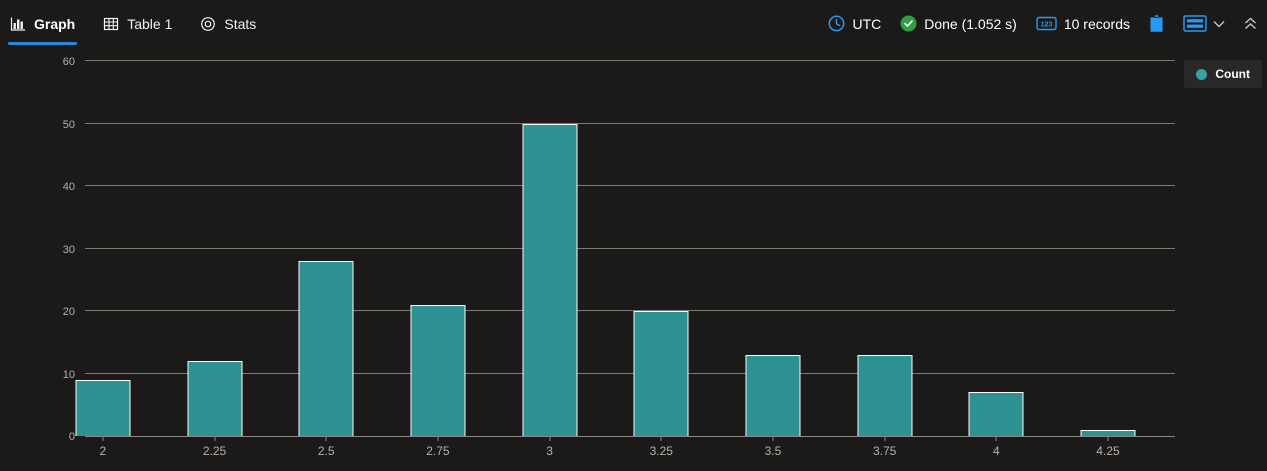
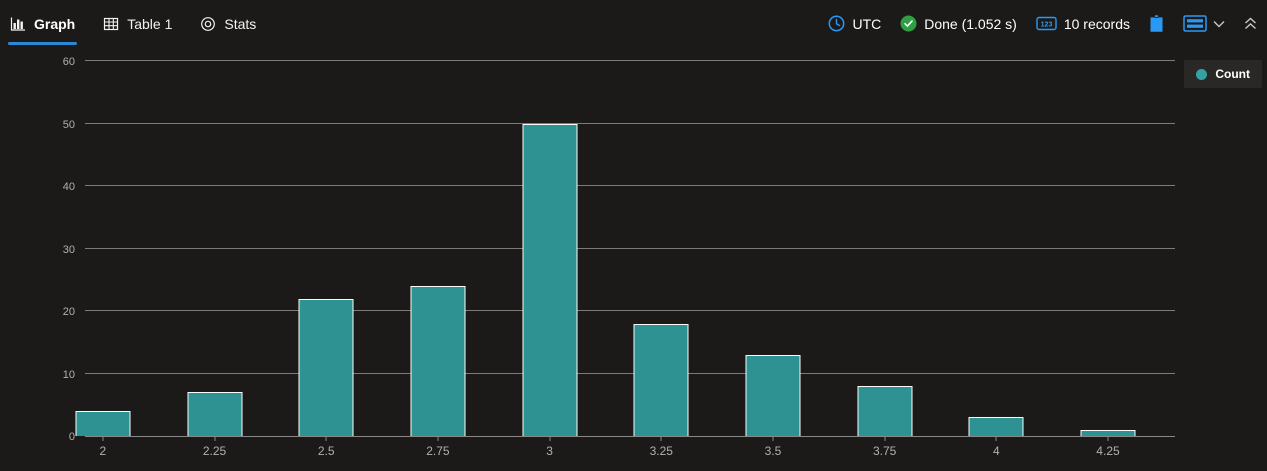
2: 9 -> 4
2.25: 12 -> 7
2.5: 28 -> 22
2.75: 21 -> 24
3.25: 20 -> 18
3.75: 13 -> 8
4: 7 -> 3
